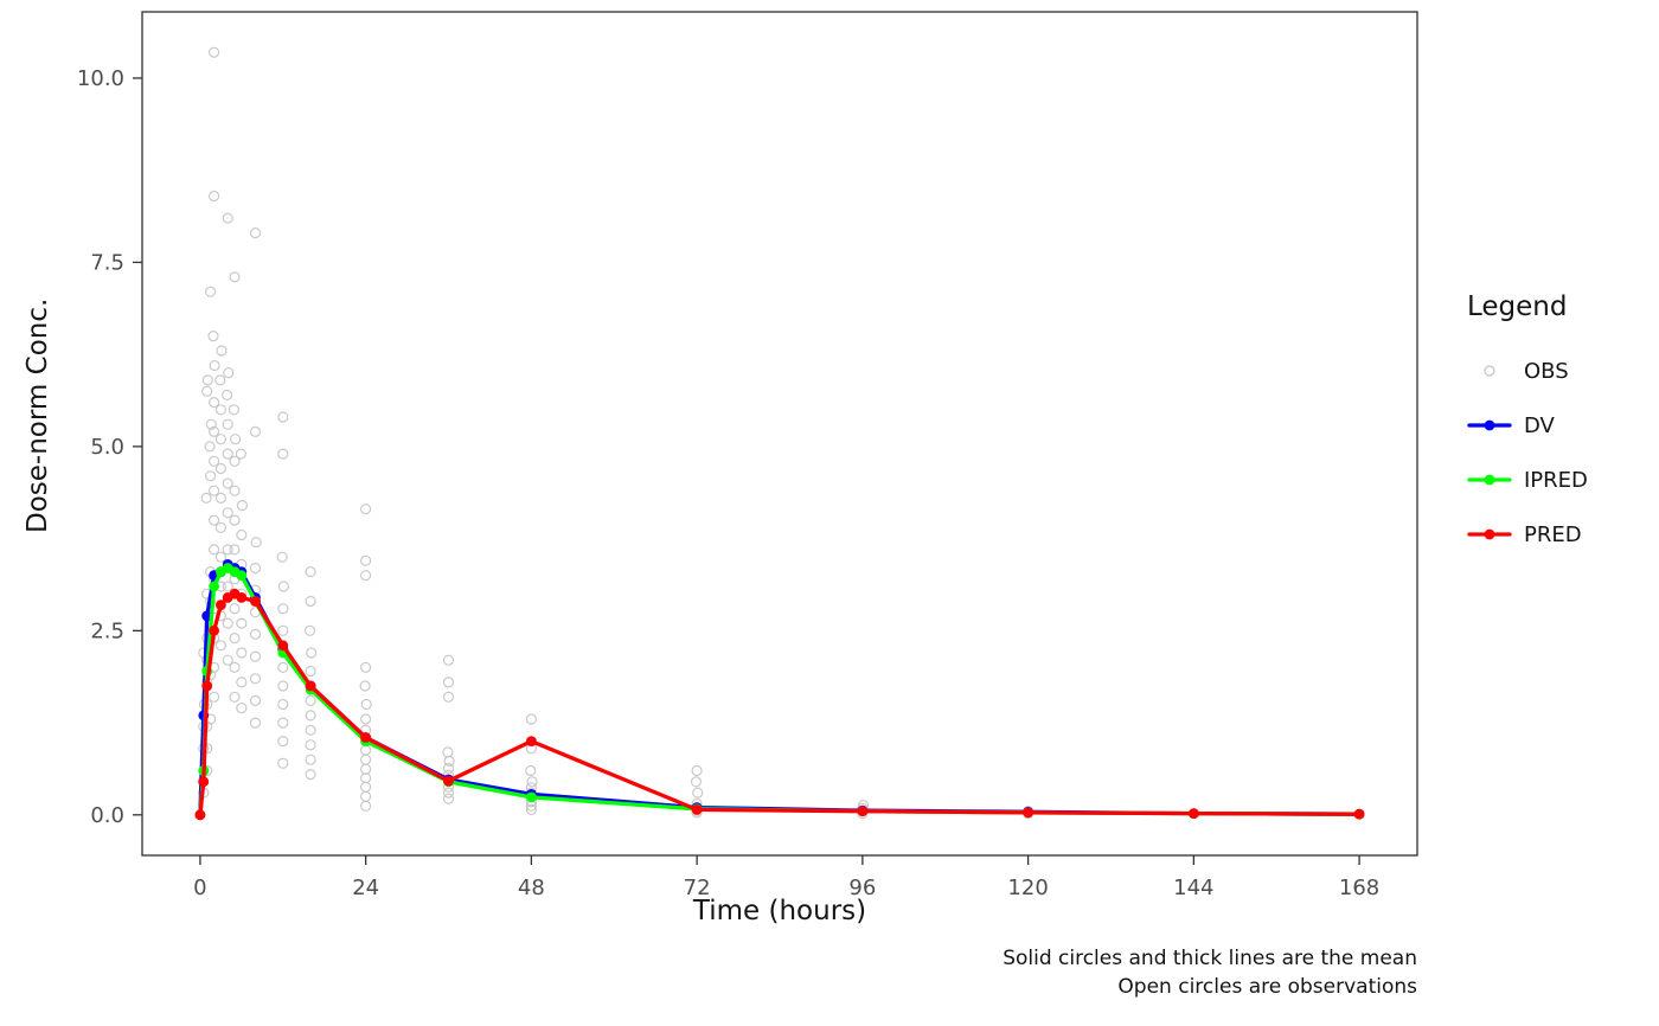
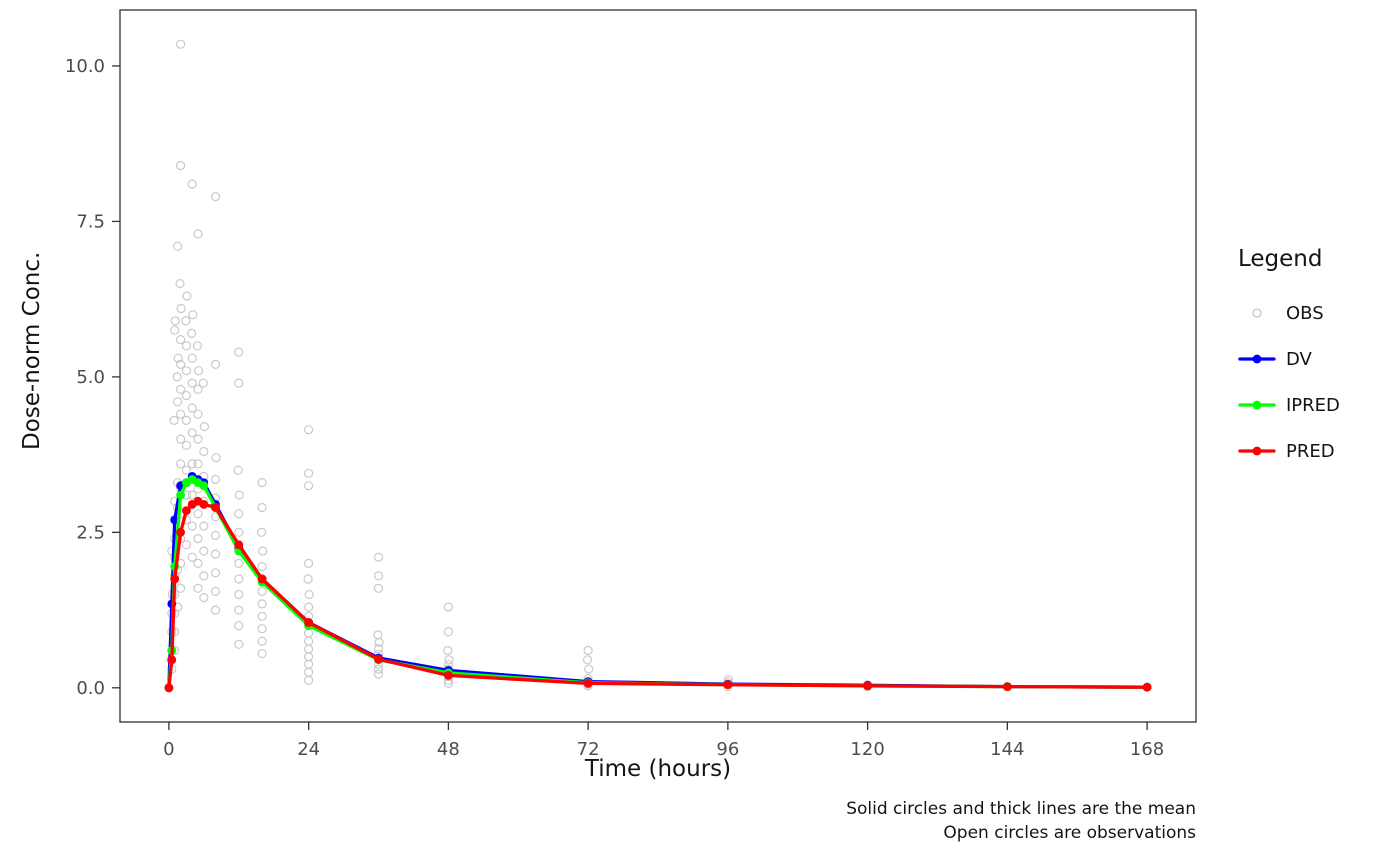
PRED/48: 1.0 -> 0.2
